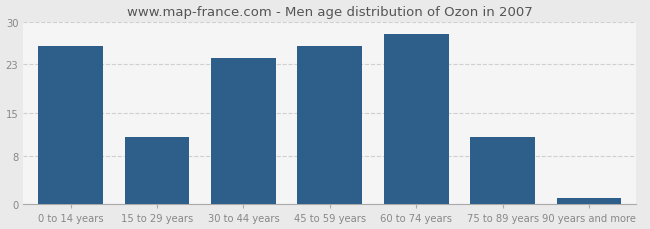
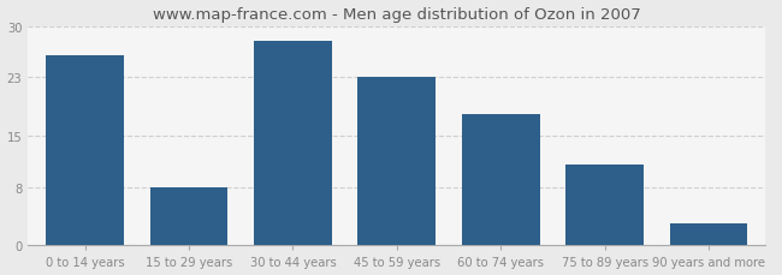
15 to 29 years: 11 -> 8
30 to 44 years: 24 -> 28
45 to 59 years: 26 -> 23
60 to 74 years: 28 -> 18
90 years and more: 1 -> 3
